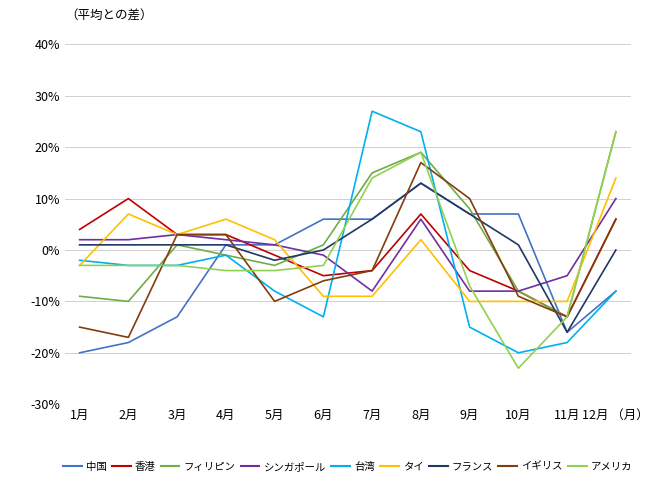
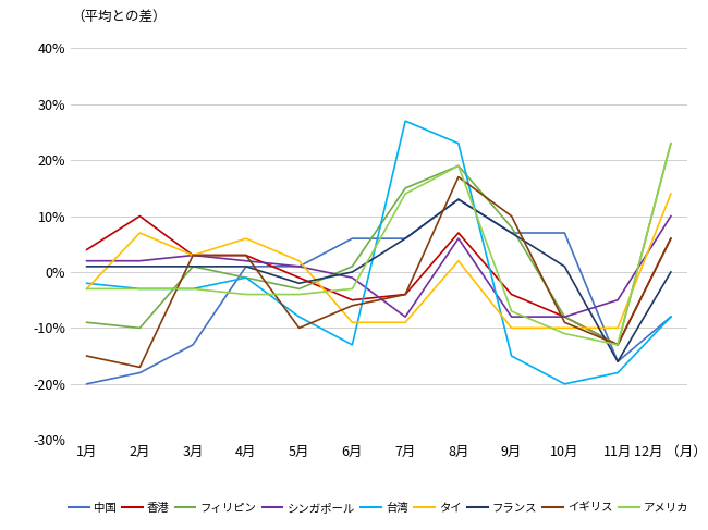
アメリカ/10月: -23% -> -11%
